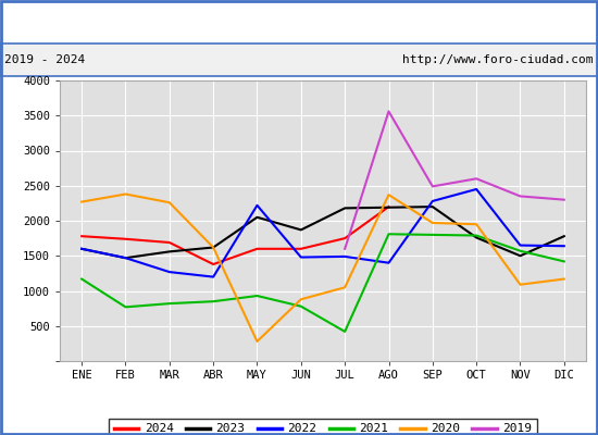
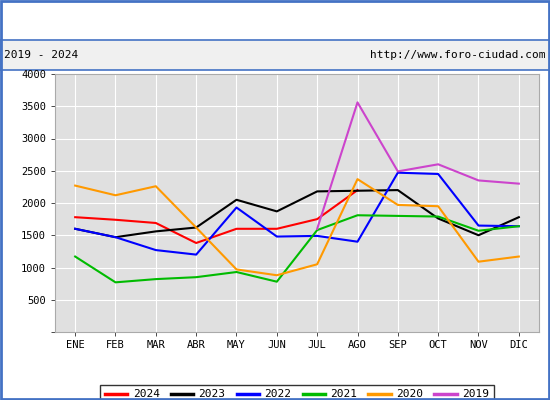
2020/FEB: 2380 -> 2120
2022/MAY: 2220 -> 1930
2020/MAY: 280 -> 970
2021/JUL: 420 -> 1580
2022/SEP: 2280 -> 2470
2021/DIC: 1420 -> 1640
